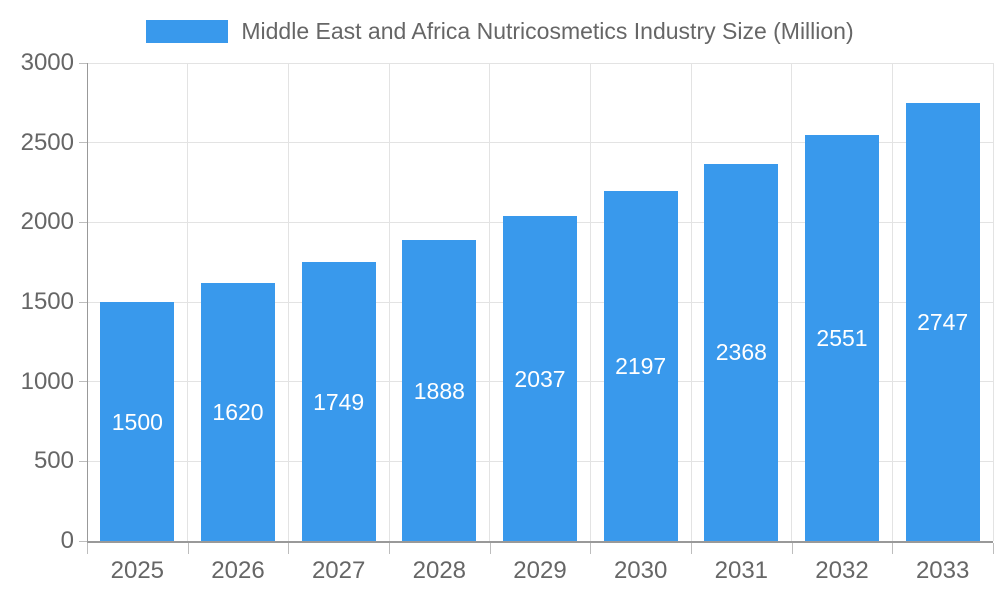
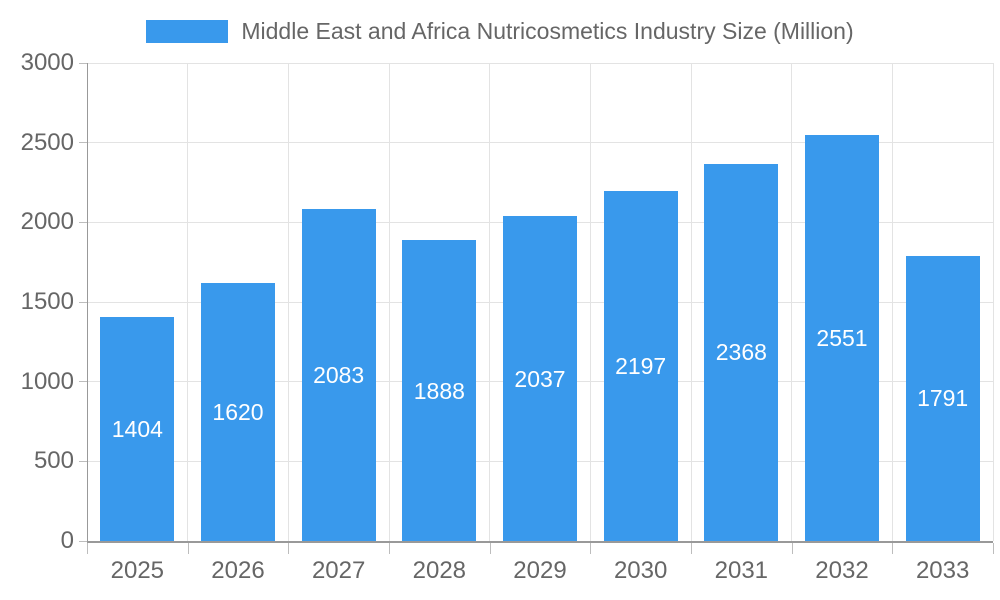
2025: 1500 -> 1404
2027: 1749 -> 2083
2033: 2747 -> 1791
